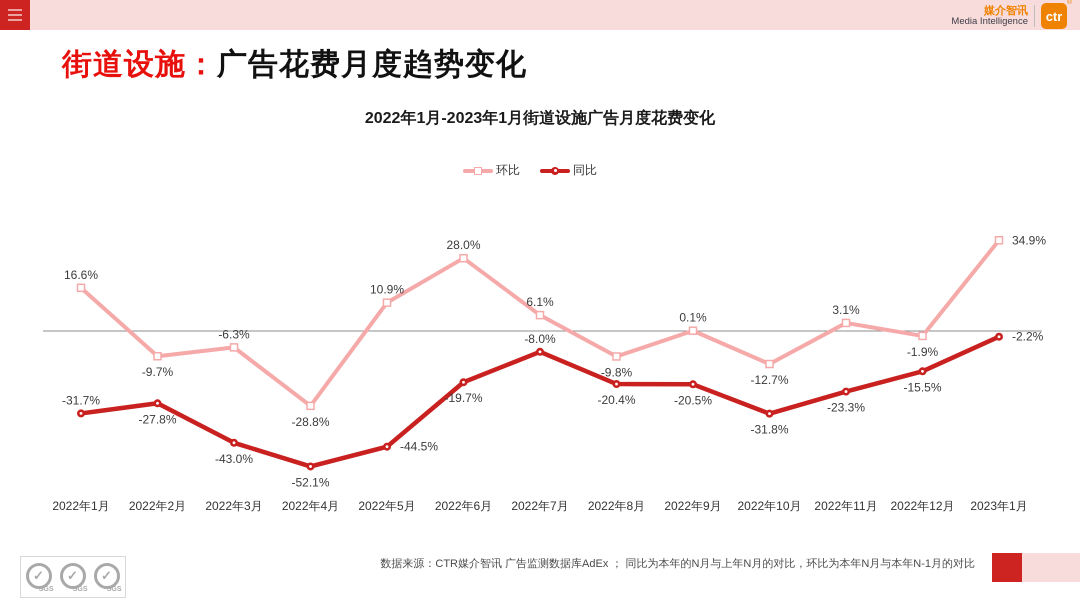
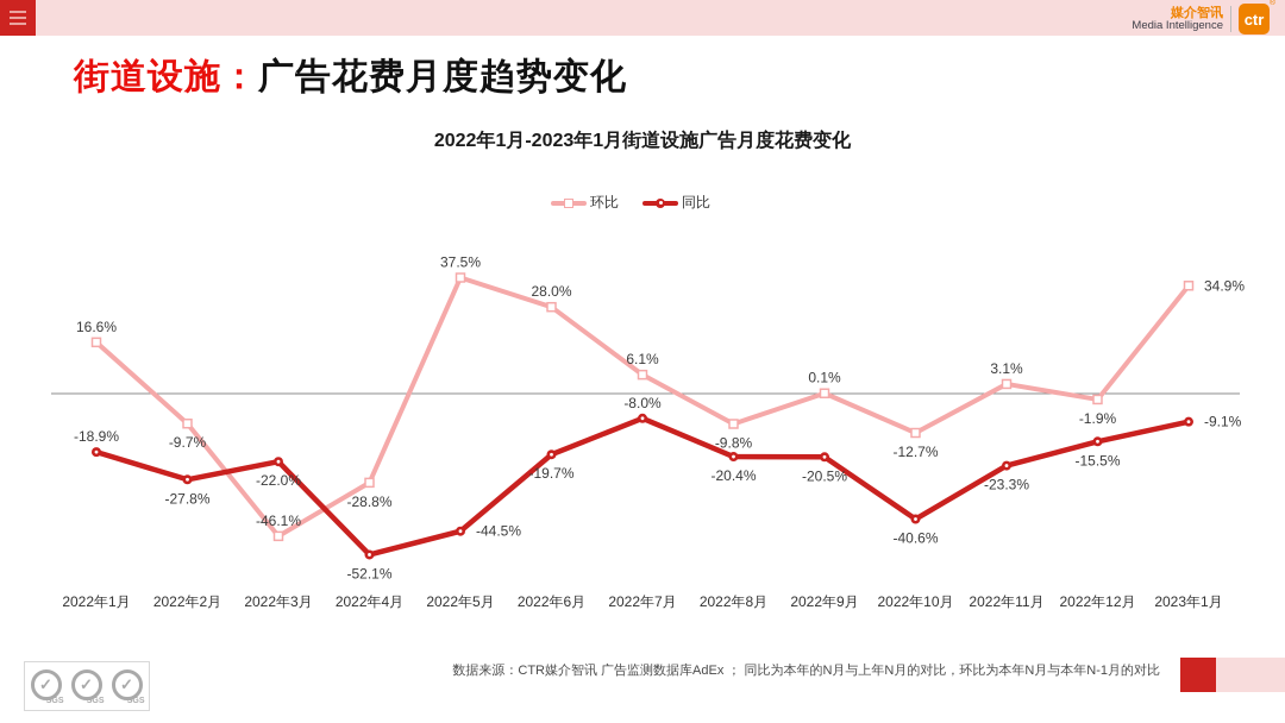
同比/2022年1月: -31.7% -> -18.9%
环比/2022年3月: -6.3% -> -46.1%
同比/2022年3月: -43.0% -> -22.0%
环比/2022年5月: 10.9% -> 37.5%
同比/2022年10月: -31.8% -> -40.6%
同比/2023年1月: -2.2% -> -9.1%
